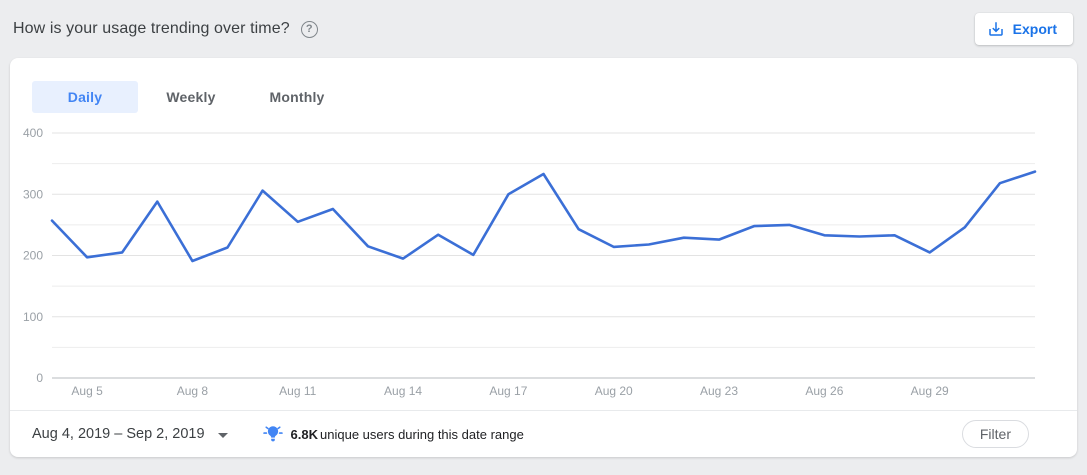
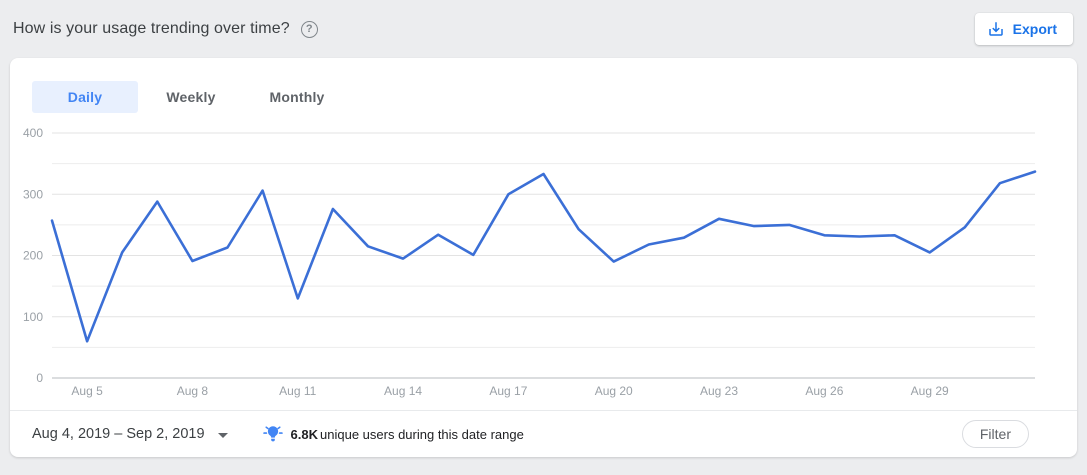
Aug 5: 200 -> 60
Aug 11: 260 -> 130
Aug 20: 210 -> 190
Aug 23: 230 -> 260
